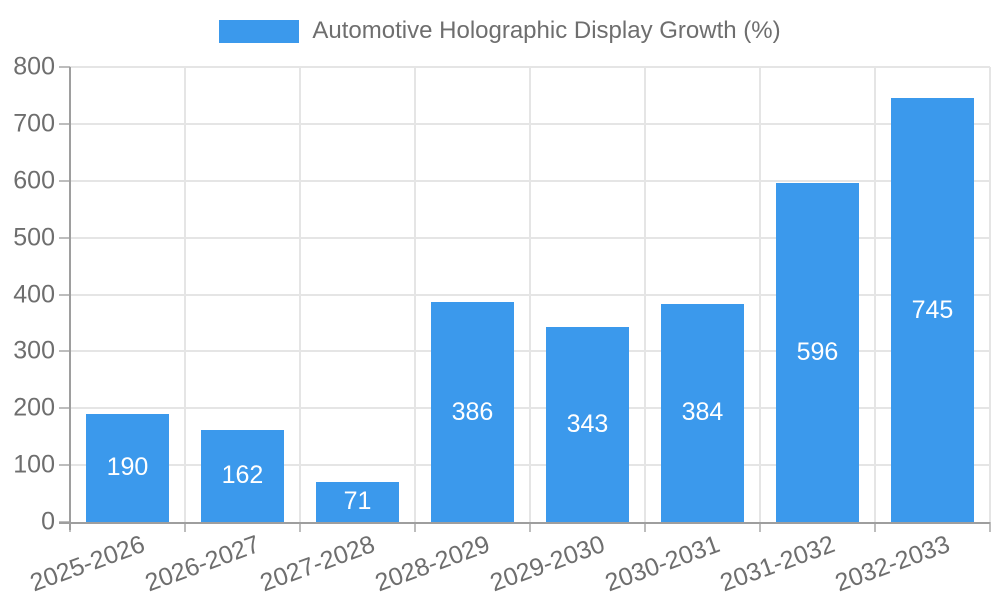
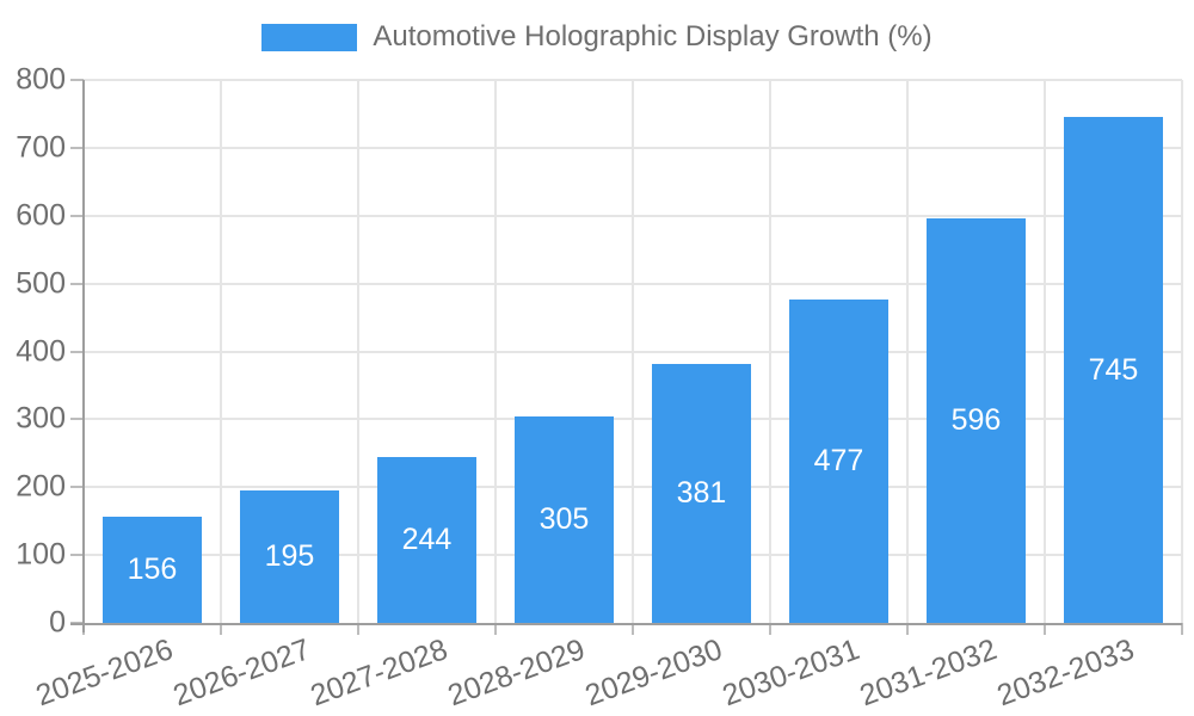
2025-2026: 190 -> 156
2026-2027: 162 -> 195
2027-2028: 71 -> 244
2028-2029: 386 -> 305
2029-2030: 343 -> 381
2030-2031: 384 -> 477
